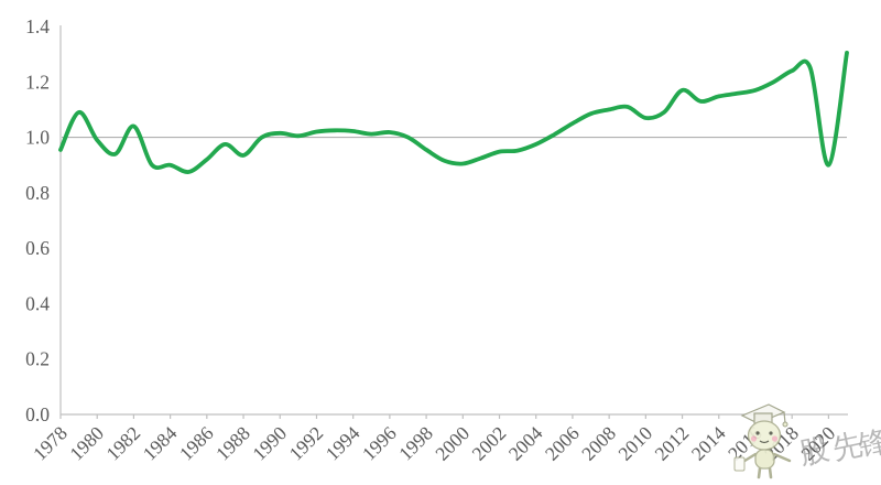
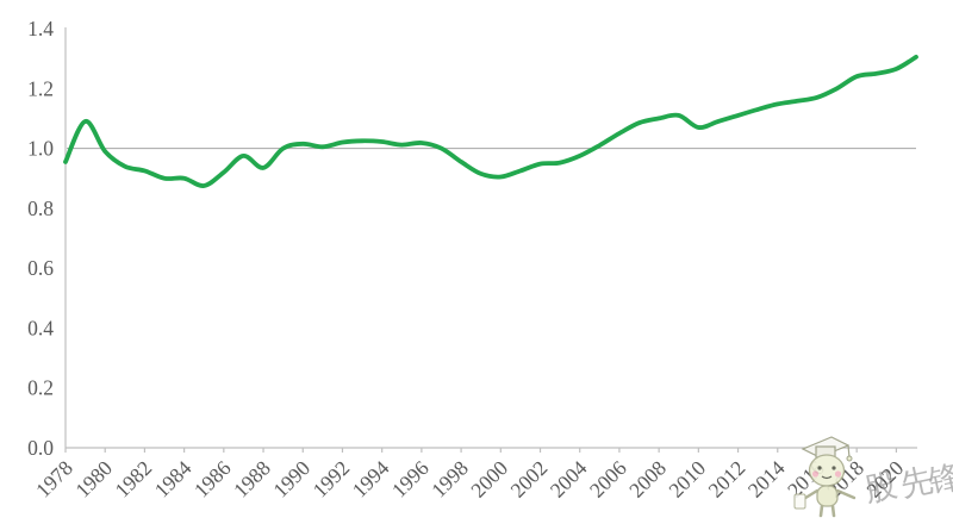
1982: 1.04 -> 0.93
2012: 1.17 -> 1.11
2020: 0.90 -> 1.26
